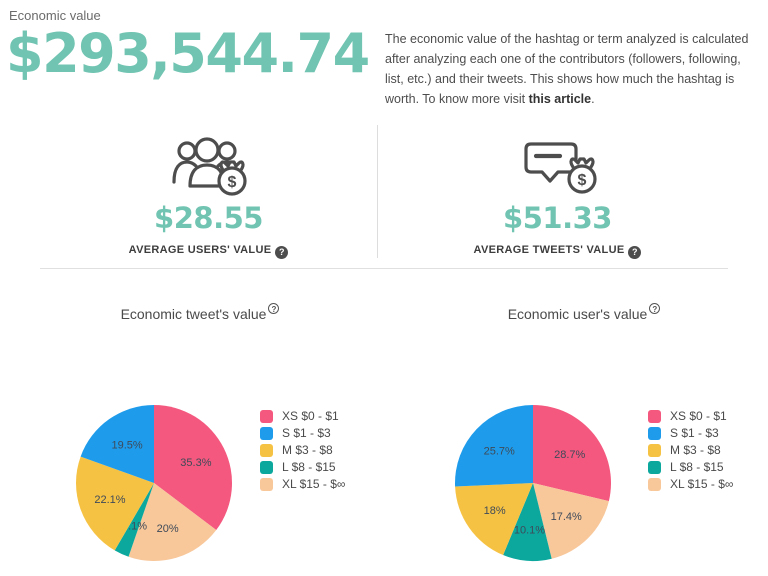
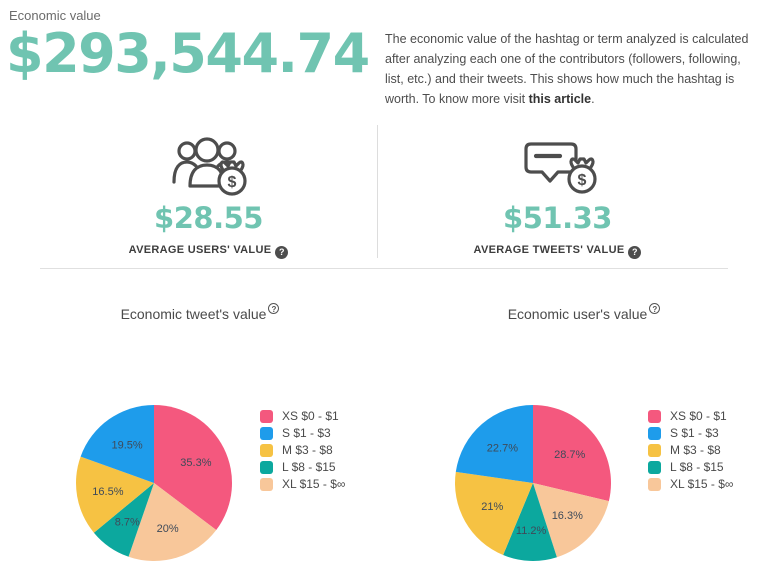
Economic tweet's value/M $3 - $8: 22.1% -> 16.5%
Economic tweet's value/L $8 - $15: 3.1% -> 8.7%
Economic user's value/S $1 - $3: 25.7% -> 22.7%
Economic user's value/M $3 - $8: 18% -> 21%
Economic user's value/L $8 - $15: 10.1% -> 11.2%
Economic user's value/XL $15 - $∞: 17.4% -> 16.3%
